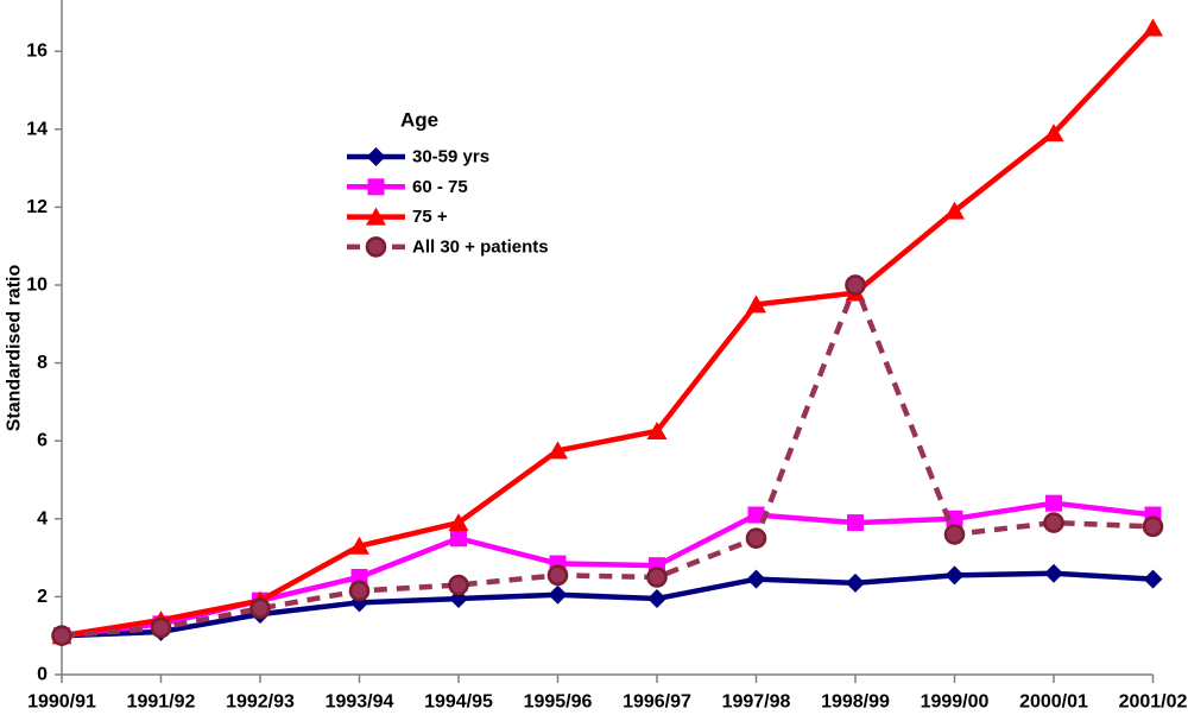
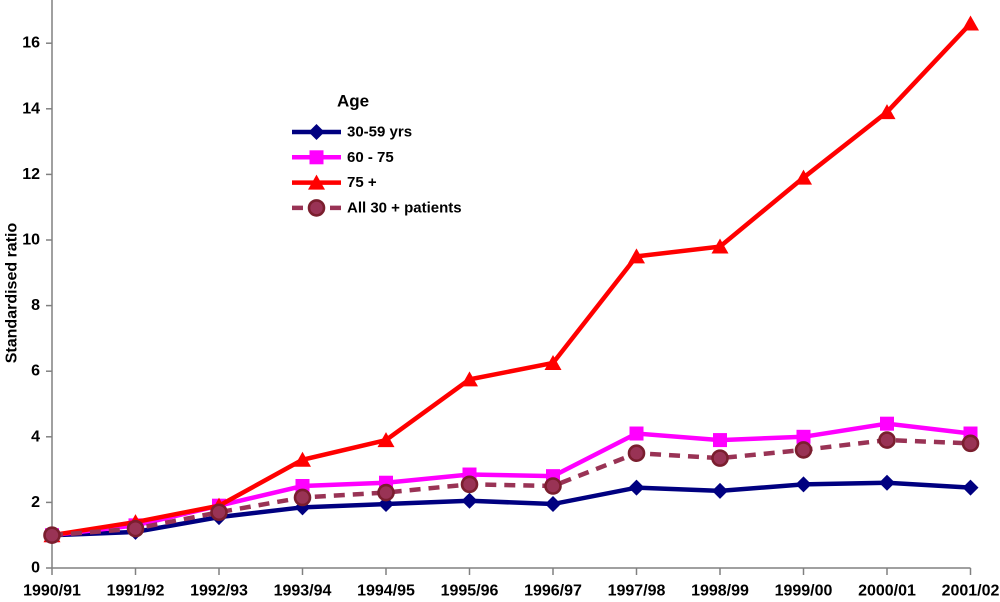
60 - 75/1994/95: 3.5 -> 2.6
All 30 + patients/1998/99: 10.0 -> 3.4
